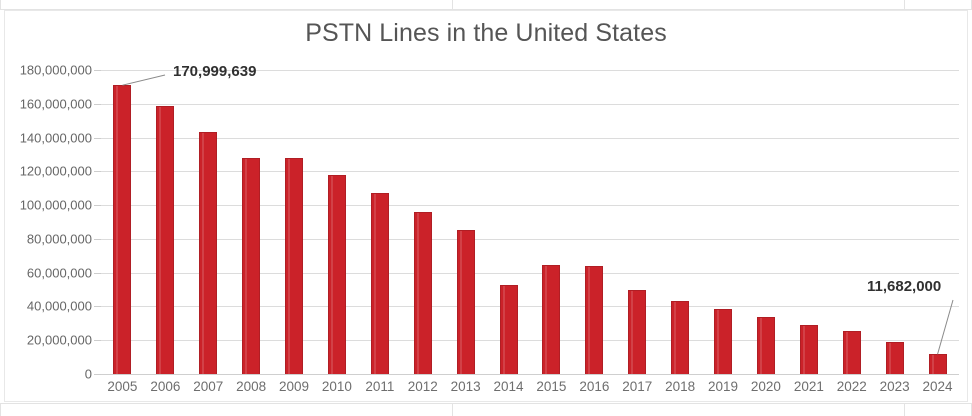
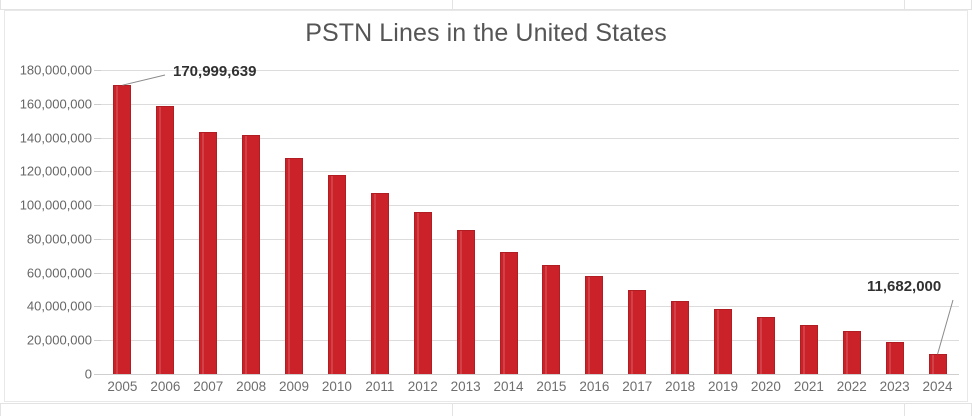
2008: 128000000 -> 142000000
2014: 53000000 -> 72000000
2016: 64000000 -> 58000000
